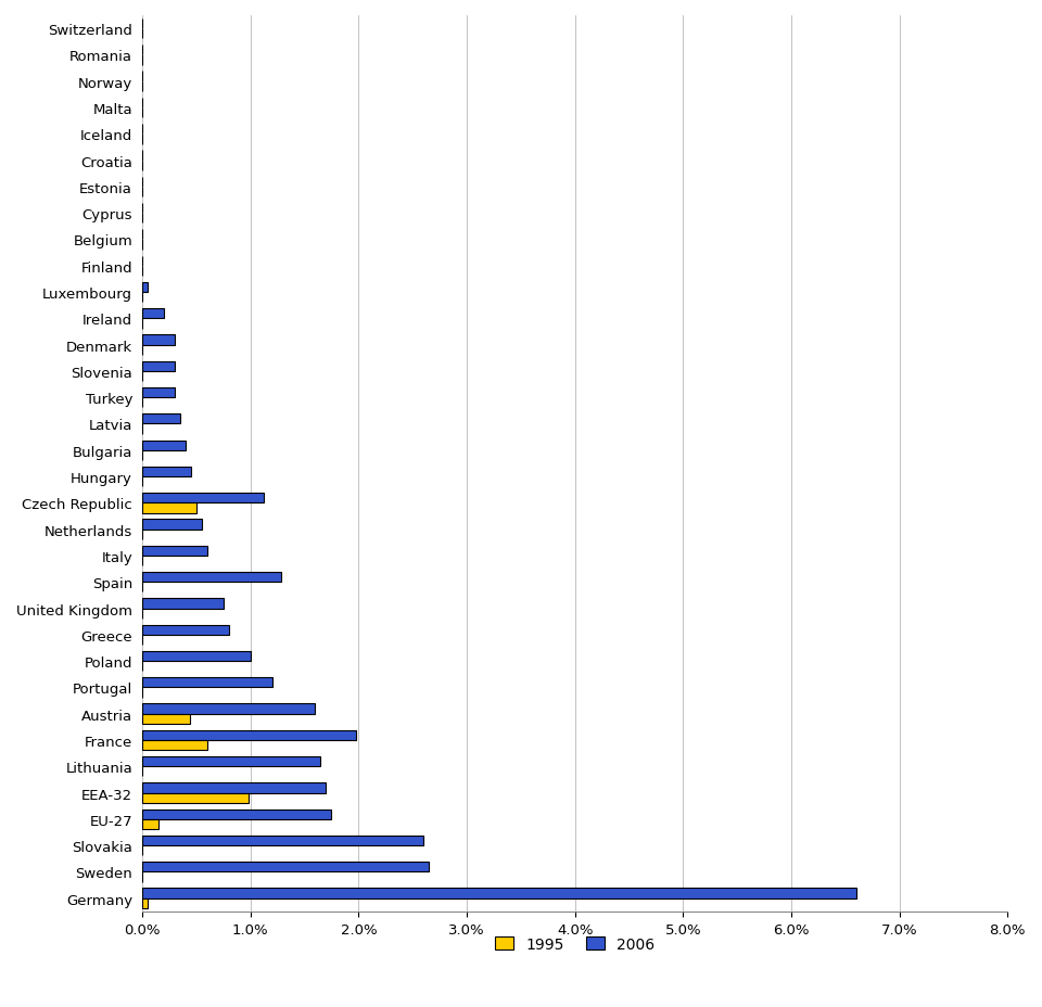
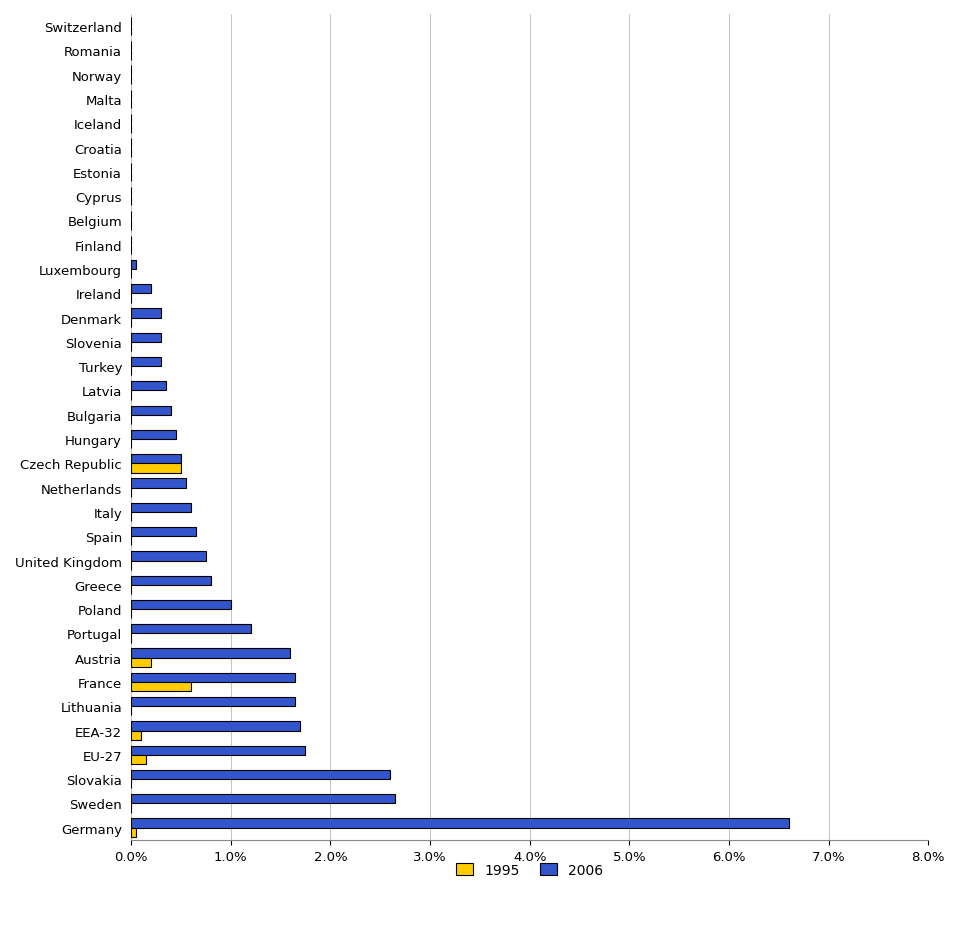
2006/Czech Republic: 1.12% -> 0.50%
2006/Spain: 1.28% -> 0.65%
1995/Austria: 0.44% -> 0.20%
2006/France: 1.98% -> 1.65%
1995/EEA-32: 0.98% -> 0.10%
